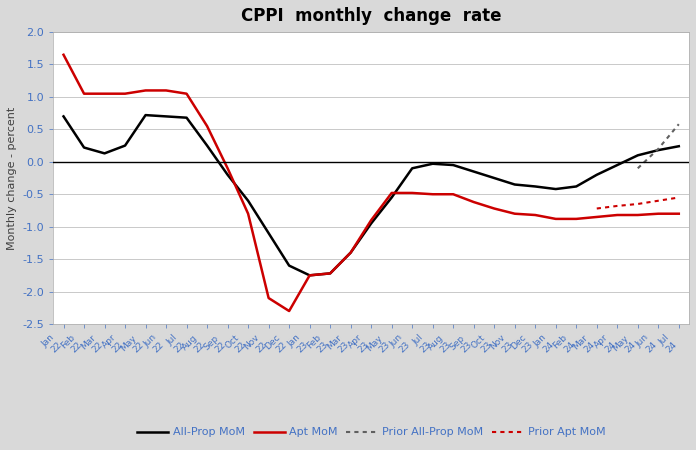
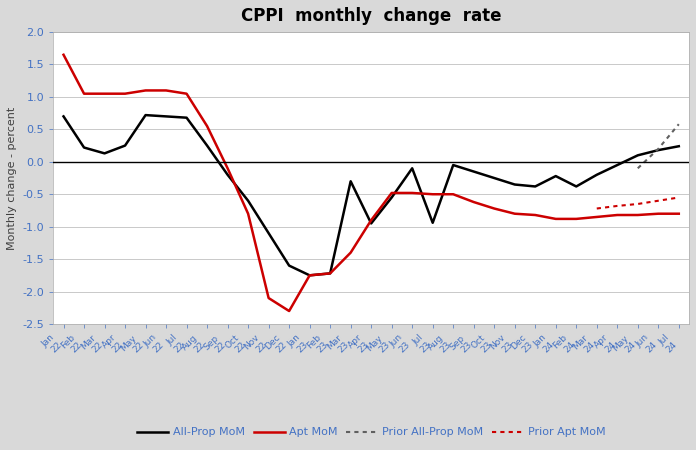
All-Prop MoM/Mar 23: -1.40 -> -0.30
All-Prop MoM/Jul 23: -0.03 -> -0.94
All-Prop MoM/Jan 24: -0.42 -> -0.22
